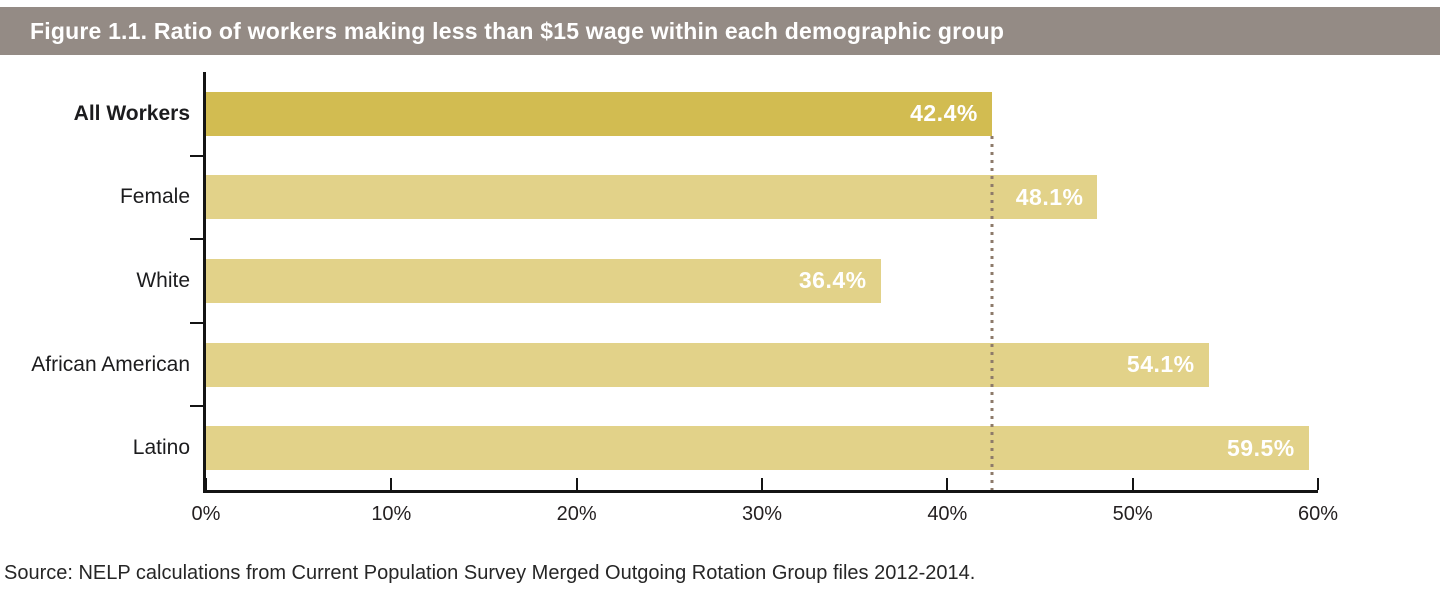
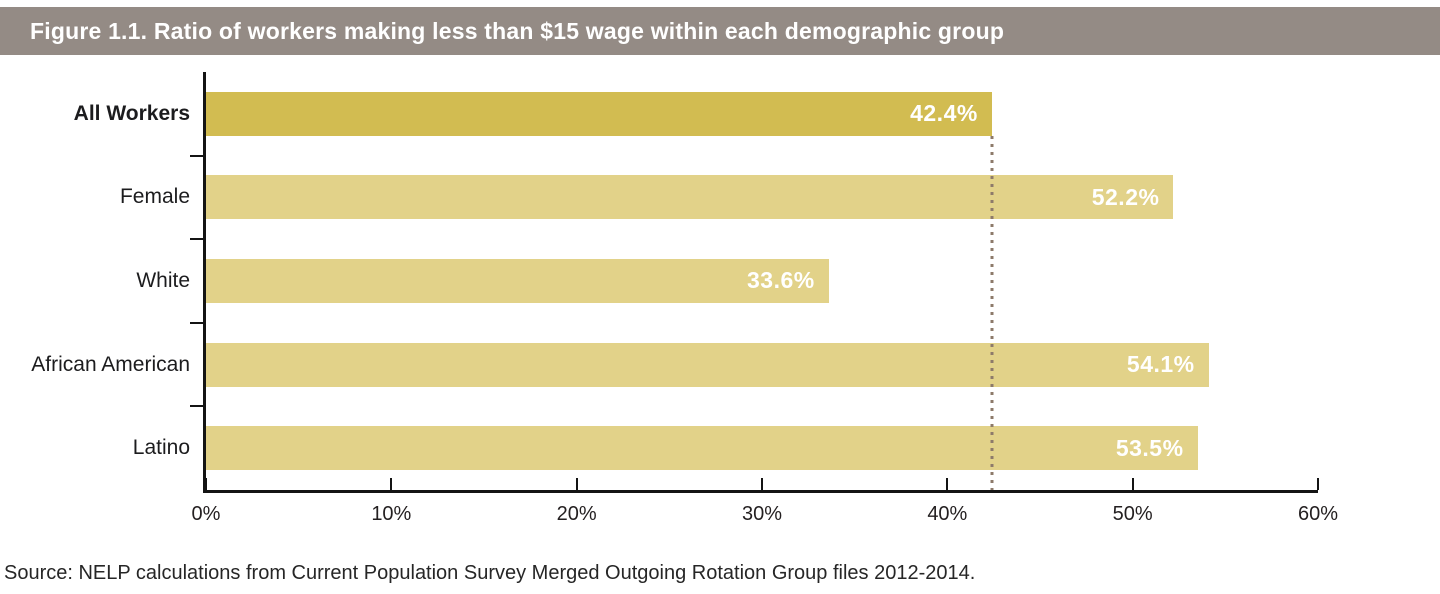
Female: 48.1% -> 52.2%
White: 36.4% -> 33.6%
Latino: 59.5% -> 53.5%
